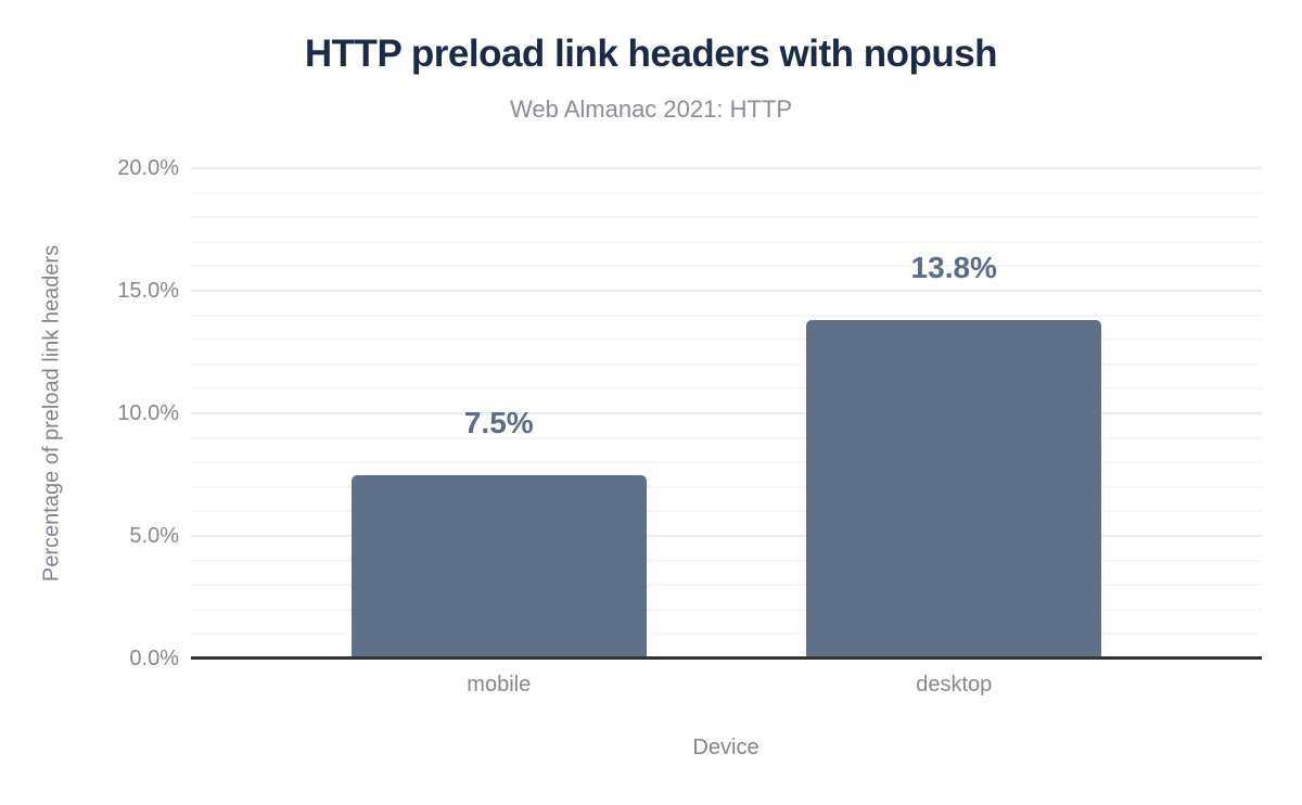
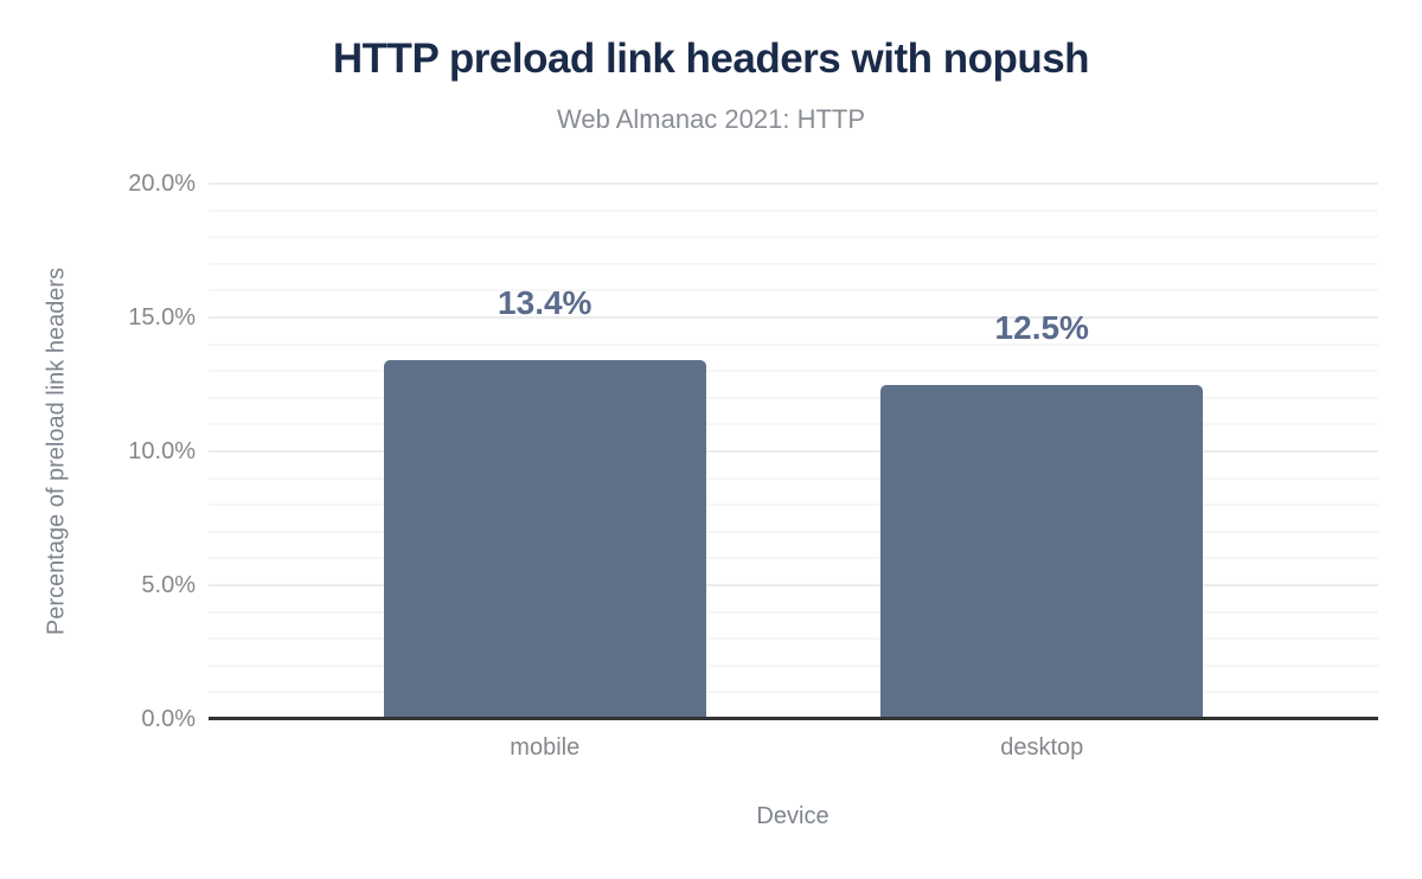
mobile: 7.5% -> 13.4%
desktop: 13.8% -> 12.5%
